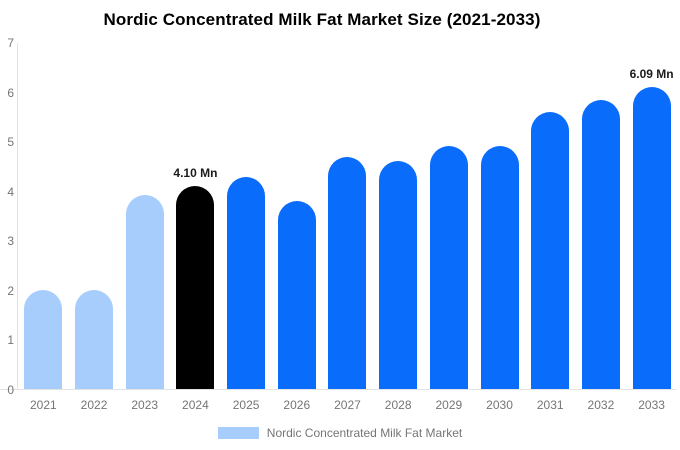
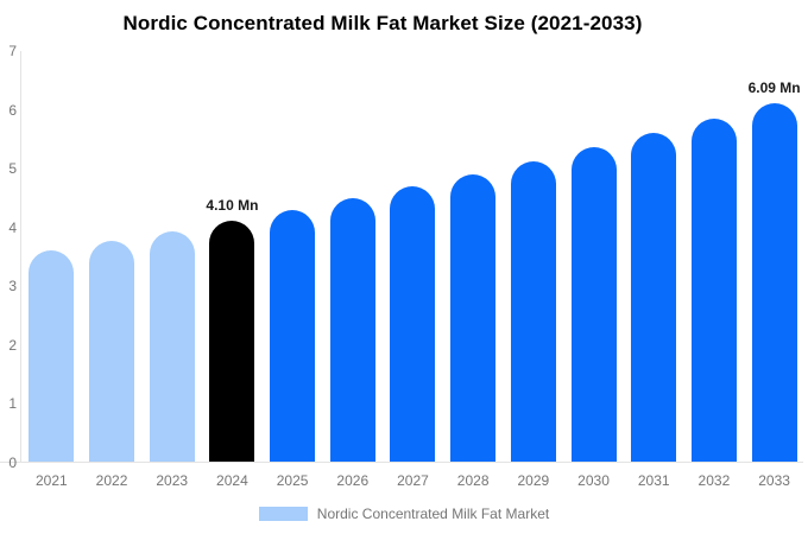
2021: 2.0 -> 3.6
2022: 2.0 -> 3.8
2026: 3.8 -> 4.5
2028: 4.6 -> 4.9
2029: 4.9 -> 5.1
2030: 4.9 -> 5.3
